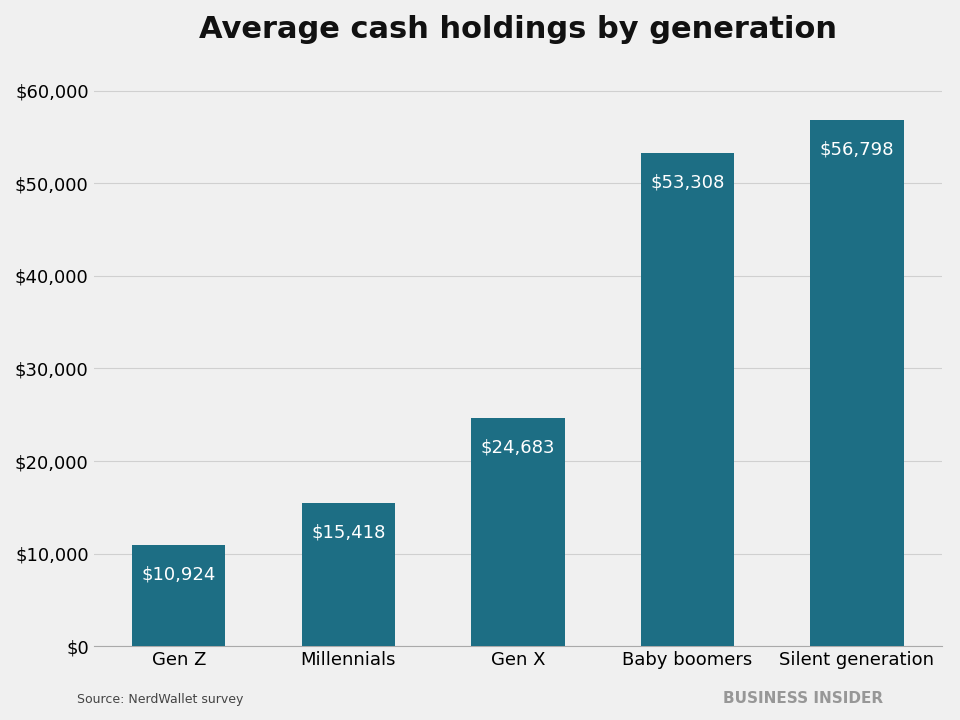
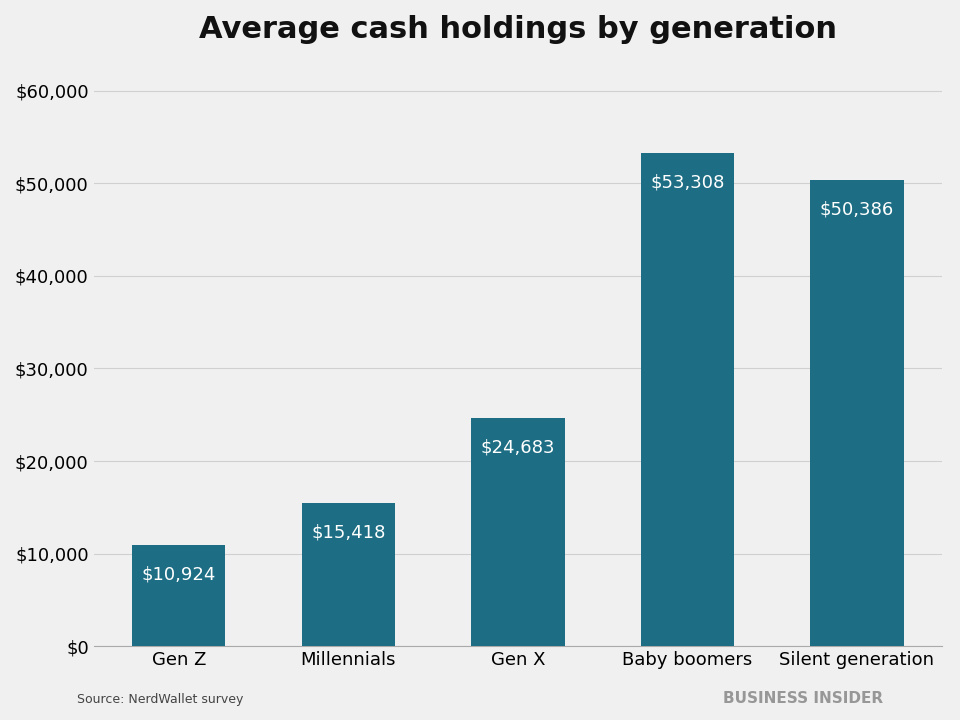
Silent generation: $56,798 -> $50,386
